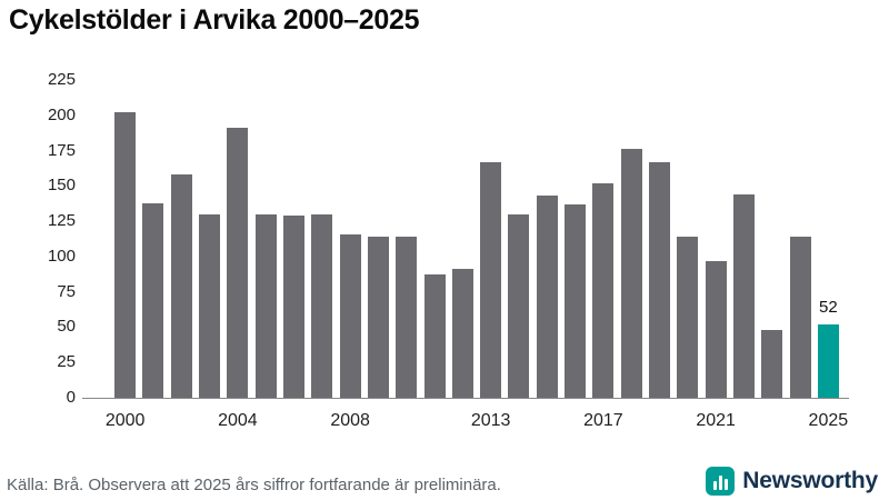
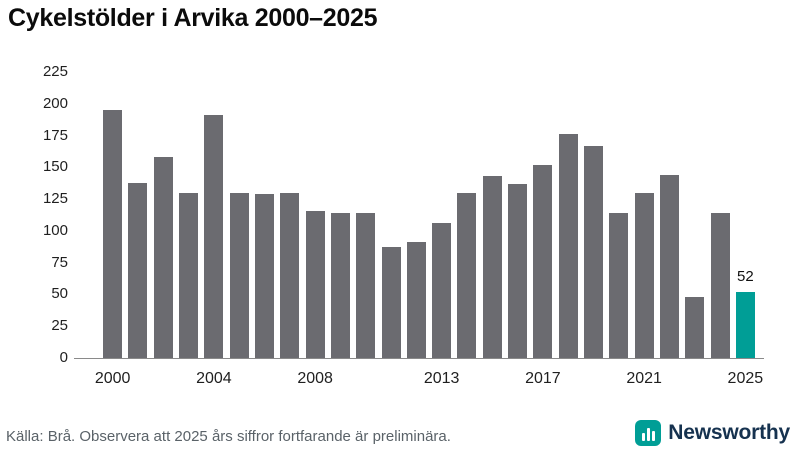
2000: 202 -> 195
2013: 167 -> 106
2021: 97 -> 130
